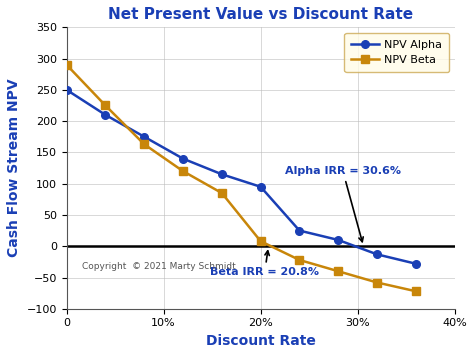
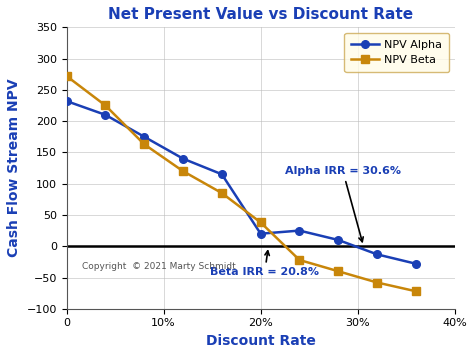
NPV Alpha/0: 250 -> 232
NPV Beta/0: 290 -> 272
NPV Alpha/20%: 95 -> 20
NPV Beta/20%: 8 -> 38
